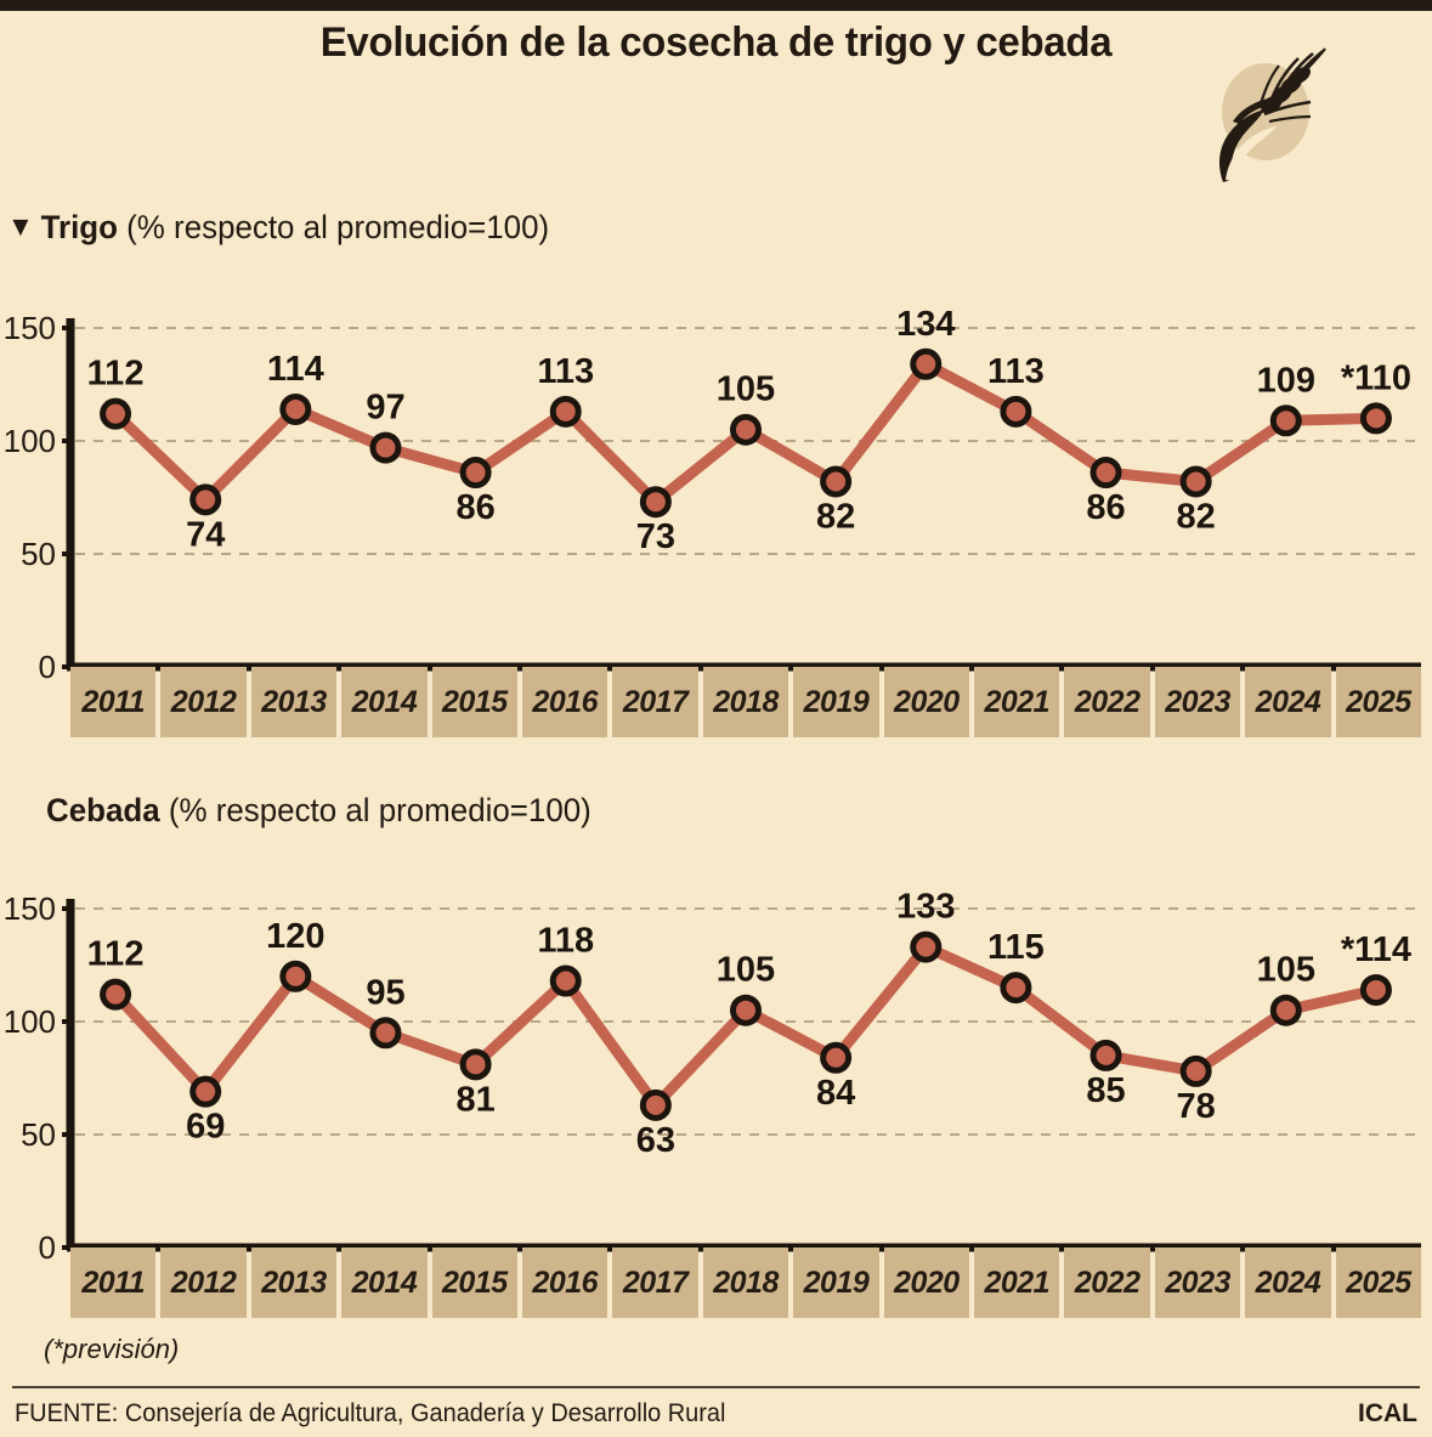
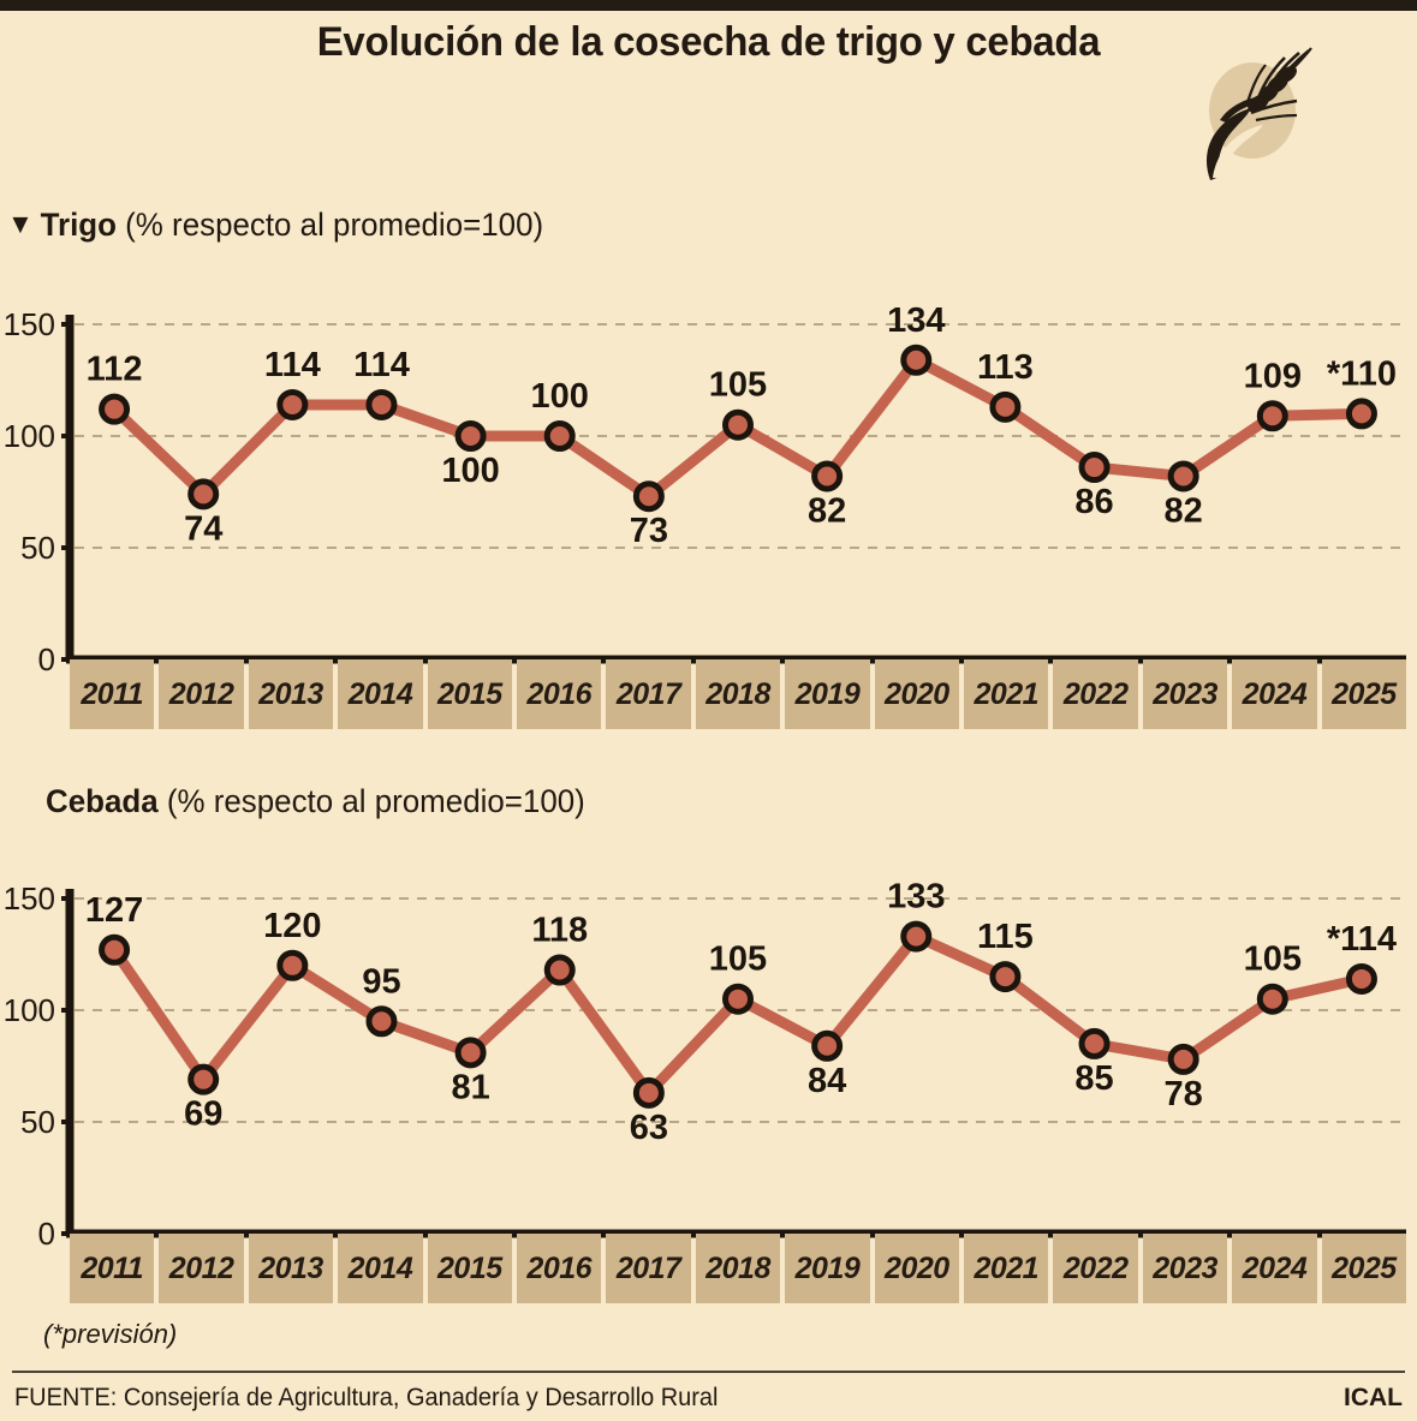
Trigo (% respecto al promedio=100)/2014: 97 -> 114
Trigo (% respecto al promedio=100)/2015: 86 -> 100
Trigo (% respecto al promedio=100)/2016: 113 -> 100
Cebada (% respecto al promedio=100)/2011: 112 -> 127
